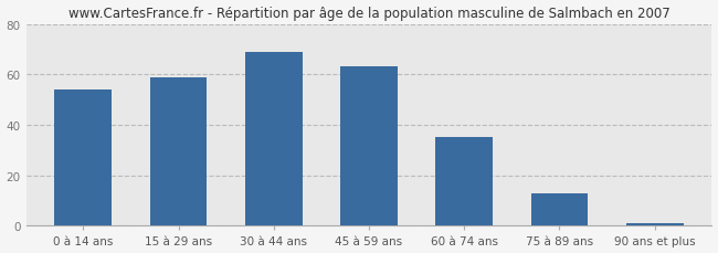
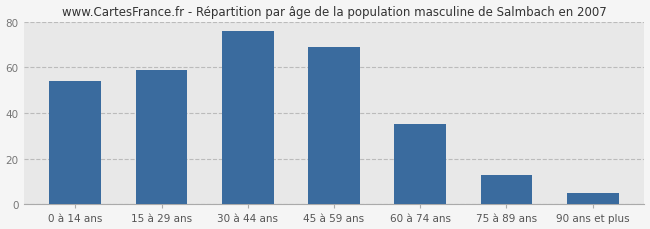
30 à 44 ans: 69 -> 76
45 à 59 ans: 63 -> 69
90 ans et plus: 1 -> 5
